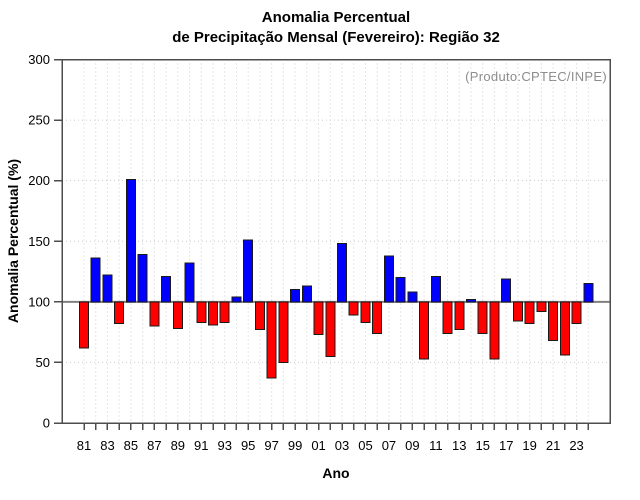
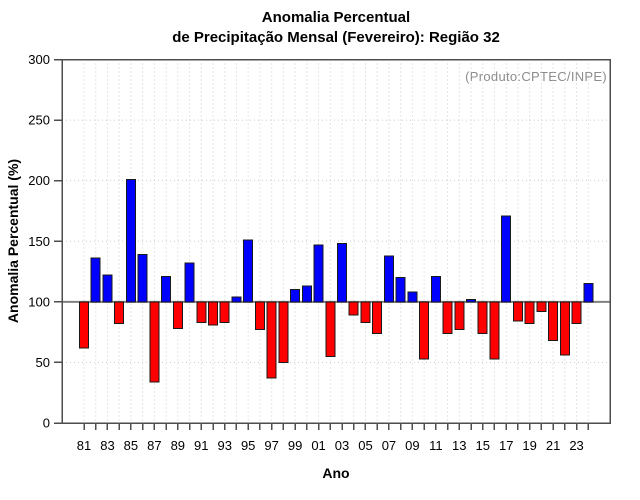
87: 80 -> 34
01: 73 -> 147
17: 119 -> 171
